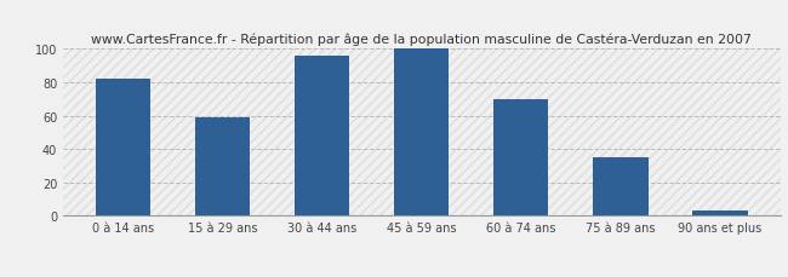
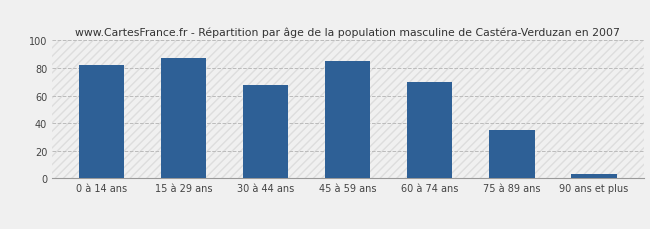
15 à 29 ans: 59 -> 87
30 à 44 ans: 96 -> 68
45 à 59 ans: 100 -> 85
